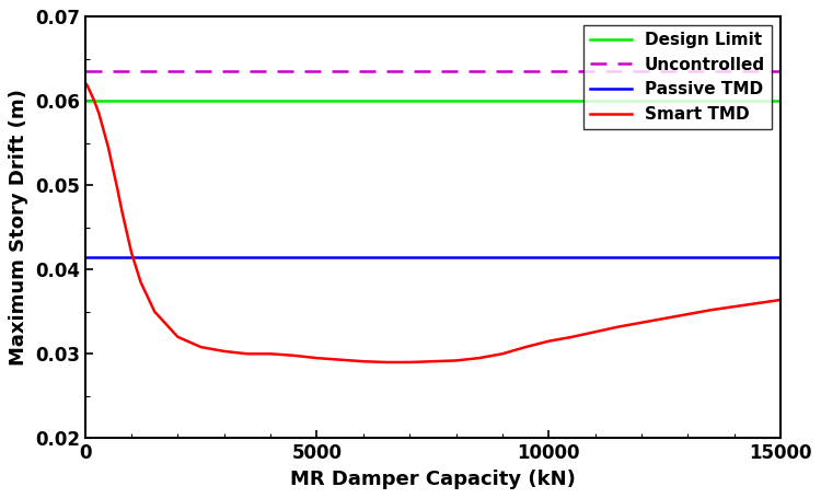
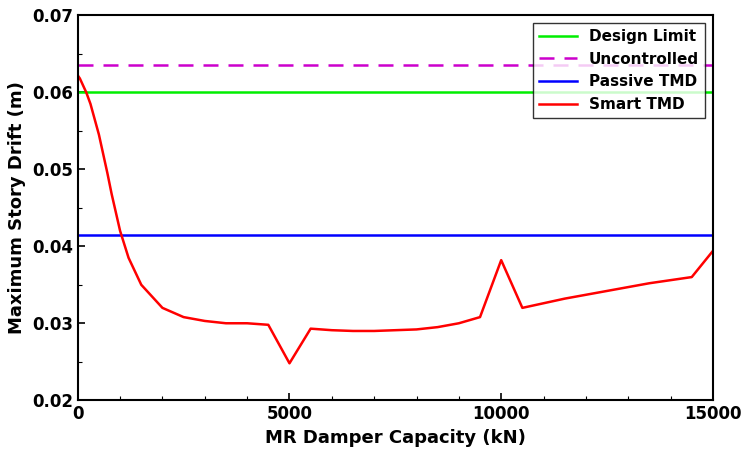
5000: 0.0295 -> 0.0248
10000: 0.0315 -> 0.0382
15000: 0.0364 -> 0.0394
